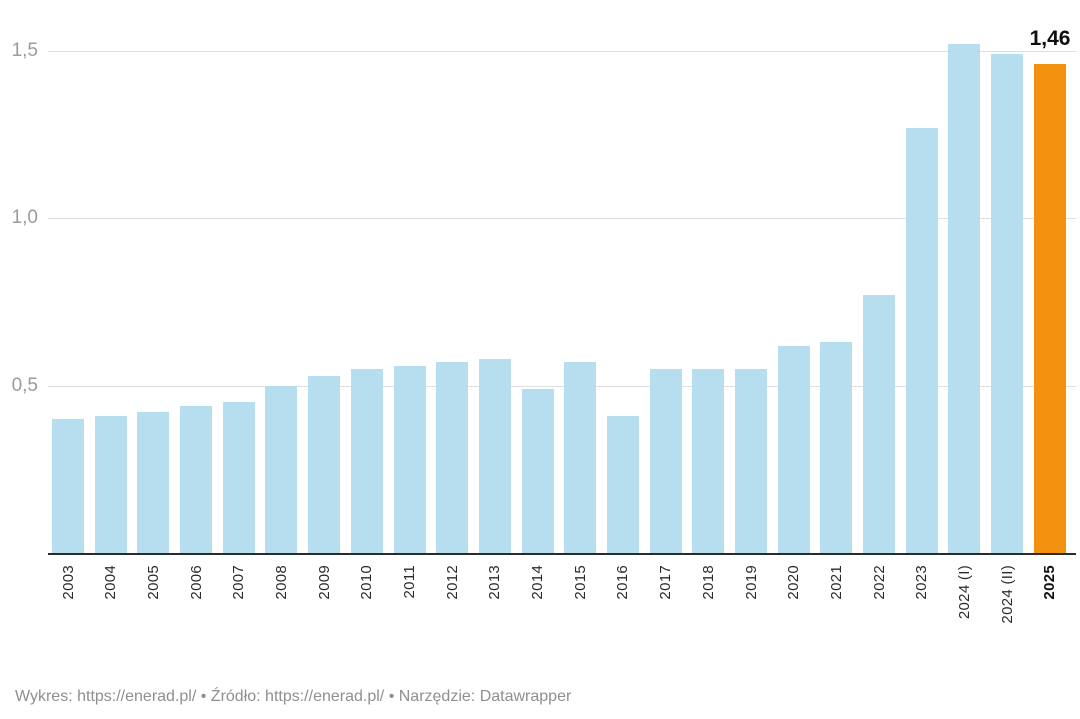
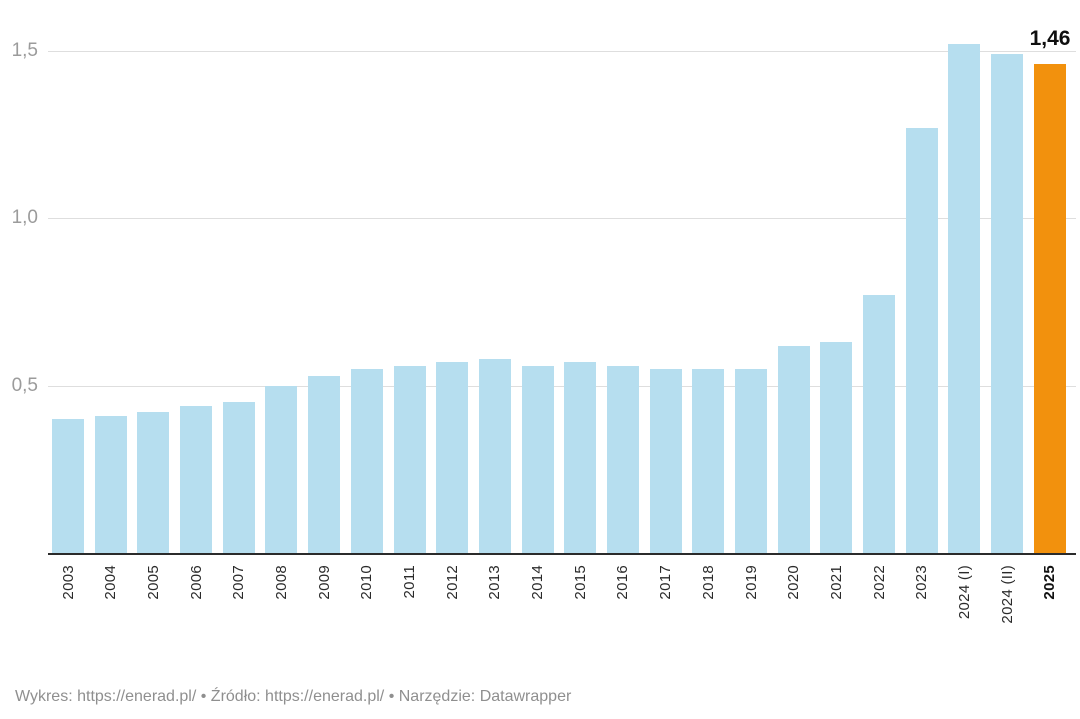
2014: 0,49 -> 0,56
2016: 0,41 -> 0,56
